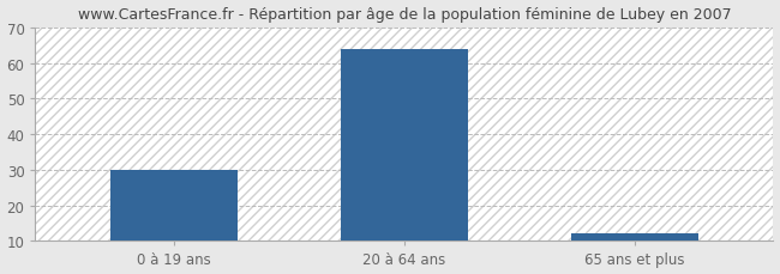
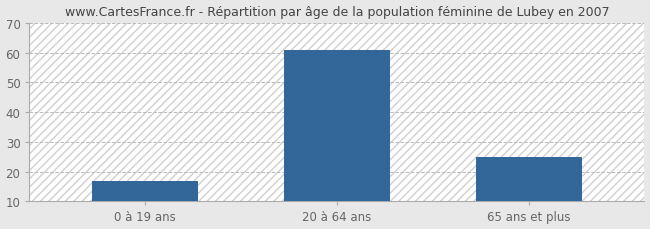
0 à 19 ans: 30 -> 17
20 à 64 ans: 64 -> 61
65 ans et plus: 12 -> 25
